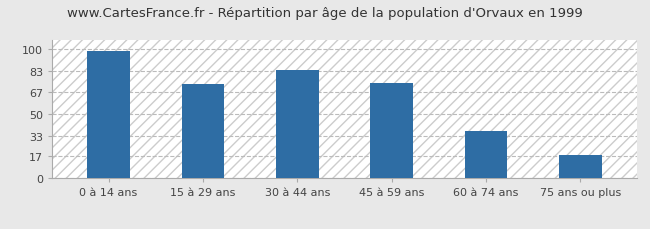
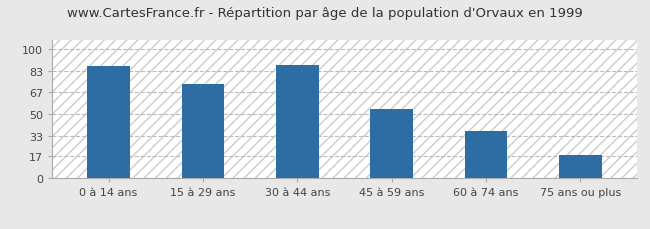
0 à 14 ans: 99 -> 87
30 à 44 ans: 84 -> 88
45 à 59 ans: 74 -> 54
